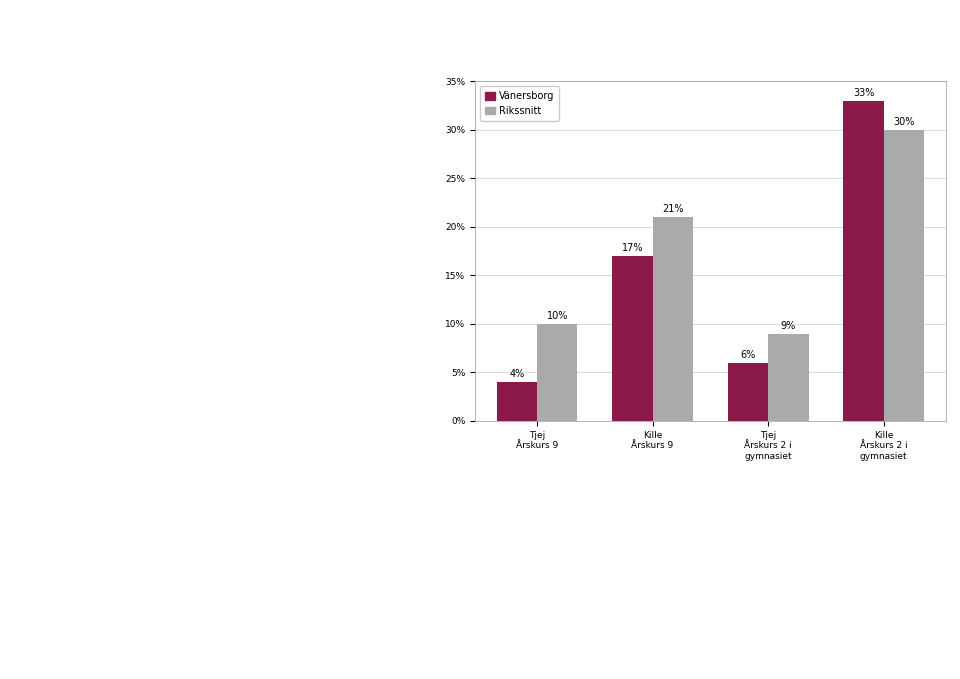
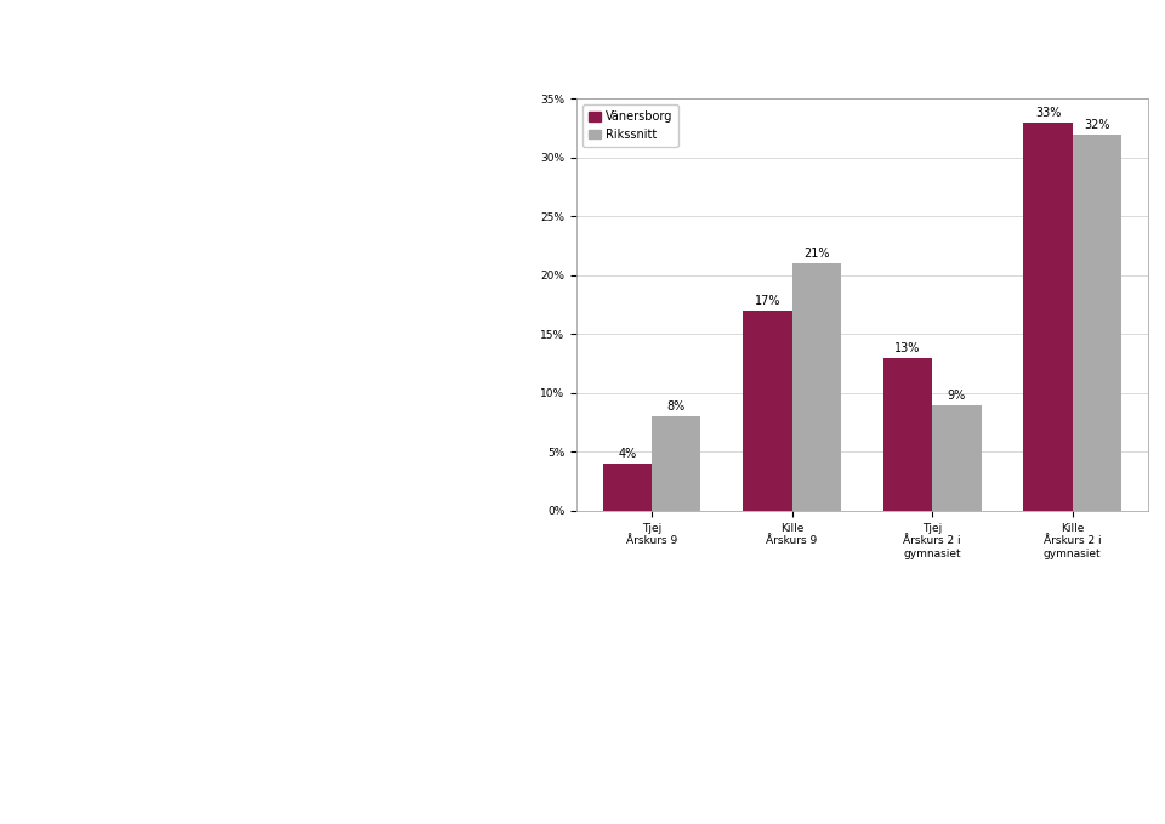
Rikssnitt/Tjej Årskurs 9: 10% -> 8%
Vänersborg/Tjej Årskurs 2 i gymnasiet: 6% -> 13%
Rikssnitt/Kille Årskurs 2 i gymnasiet: 30% -> 32%
